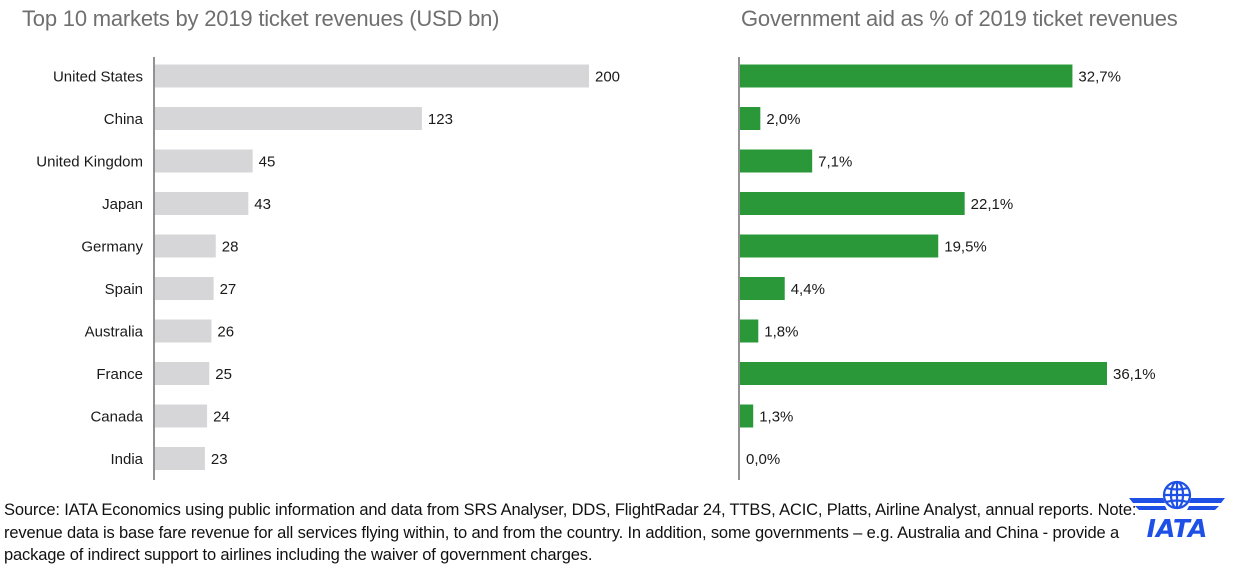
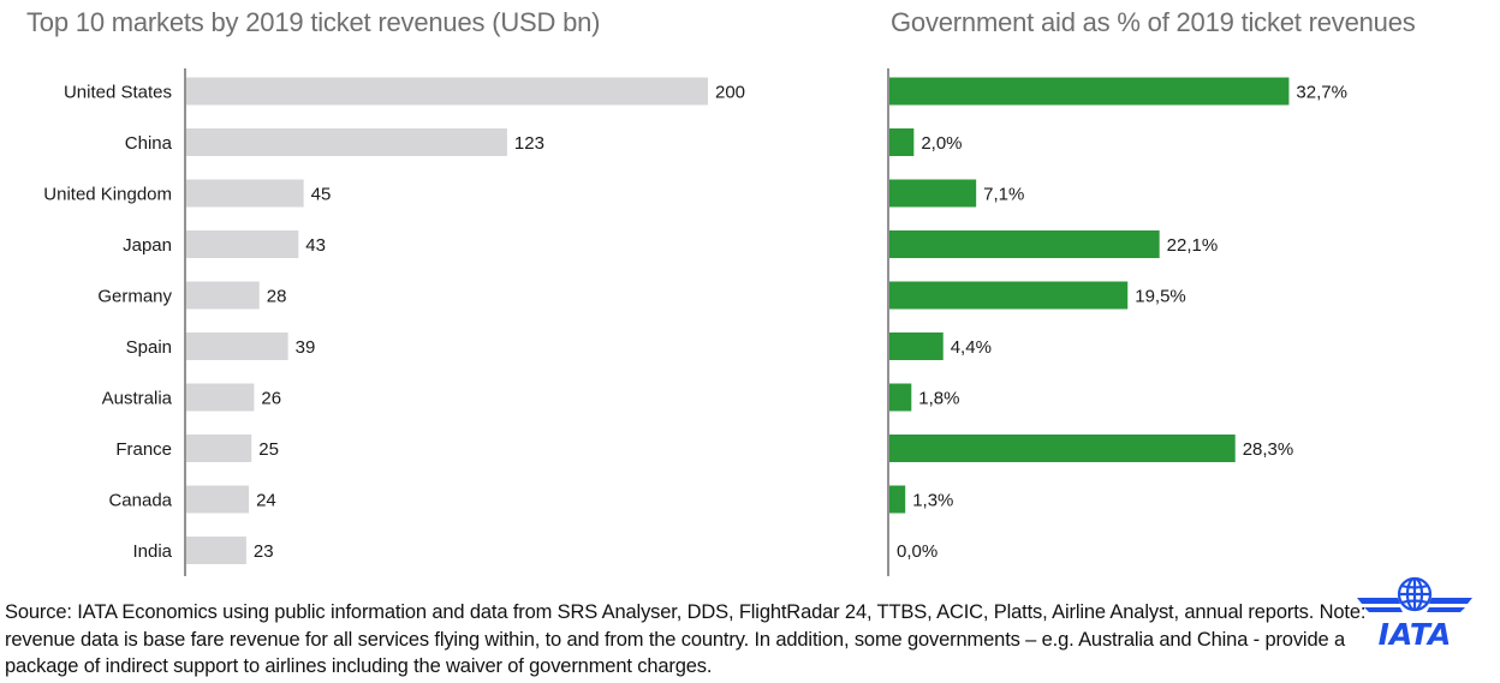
Top 10 markets by 2019 ticket revenues (USD bn)/Spain: 27 -> 39
Government aid as % of 2019 ticket revenues/France: 36,1% -> 28,3%
